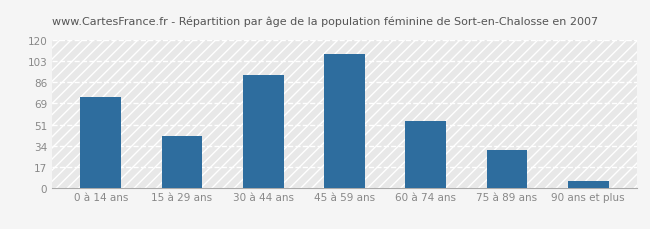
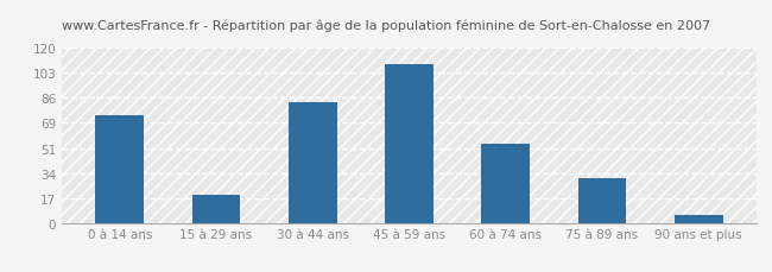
15 à 29 ans: 42 -> 19
30 à 44 ans: 92 -> 83
